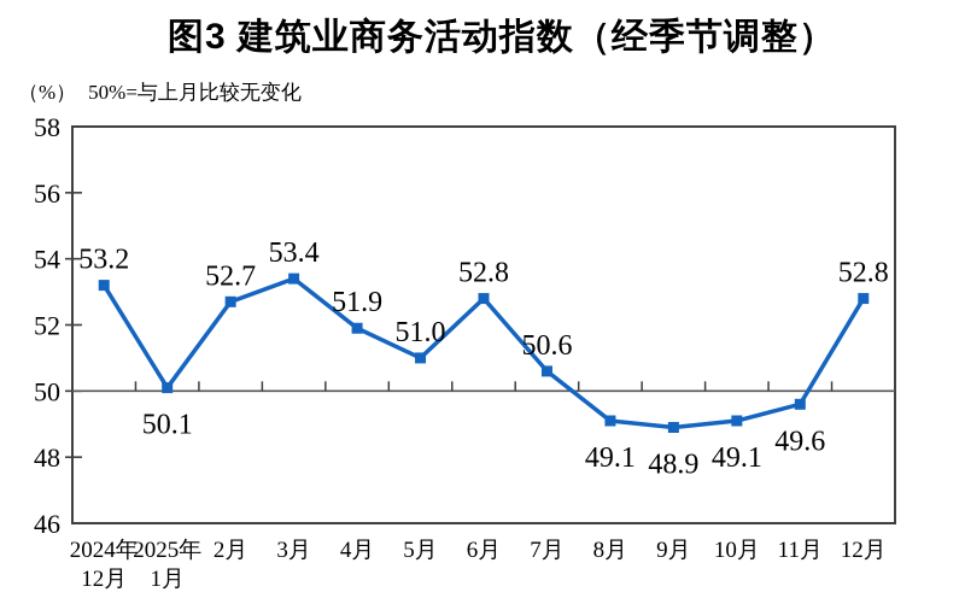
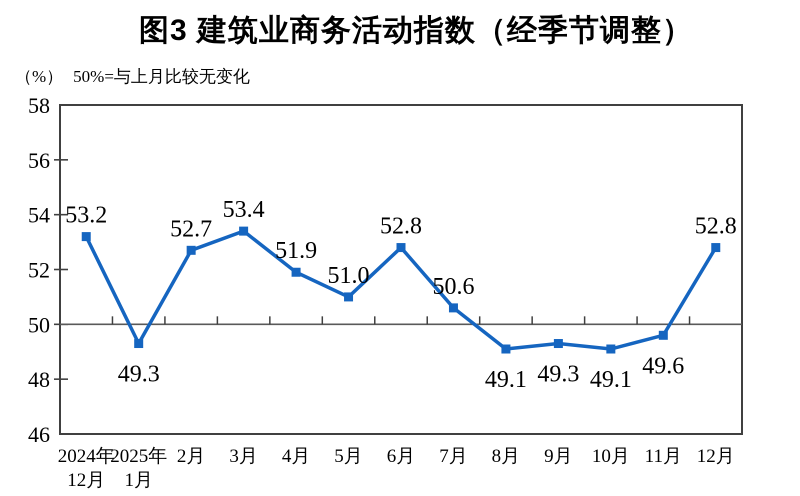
2025年 1月: 50.1 -> 49.3
9月: 48.9 -> 49.3
